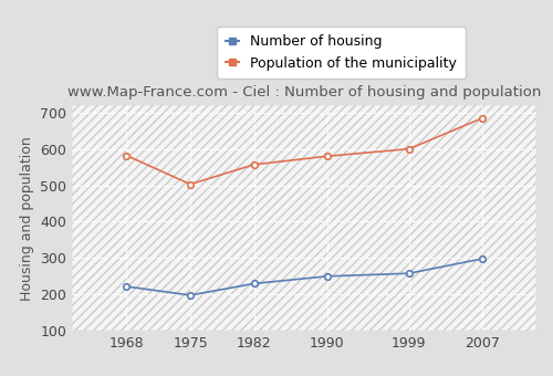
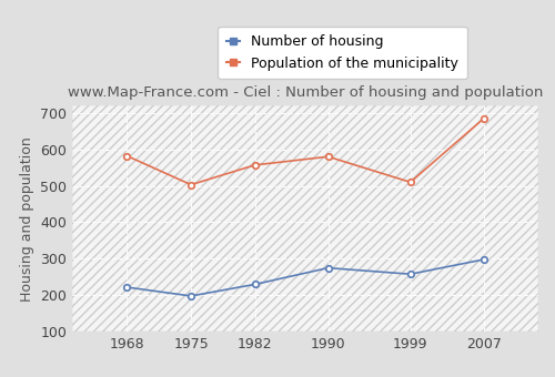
Number of housing/1990: 250 -> 275
Population of the municipality/1999: 600 -> 510
